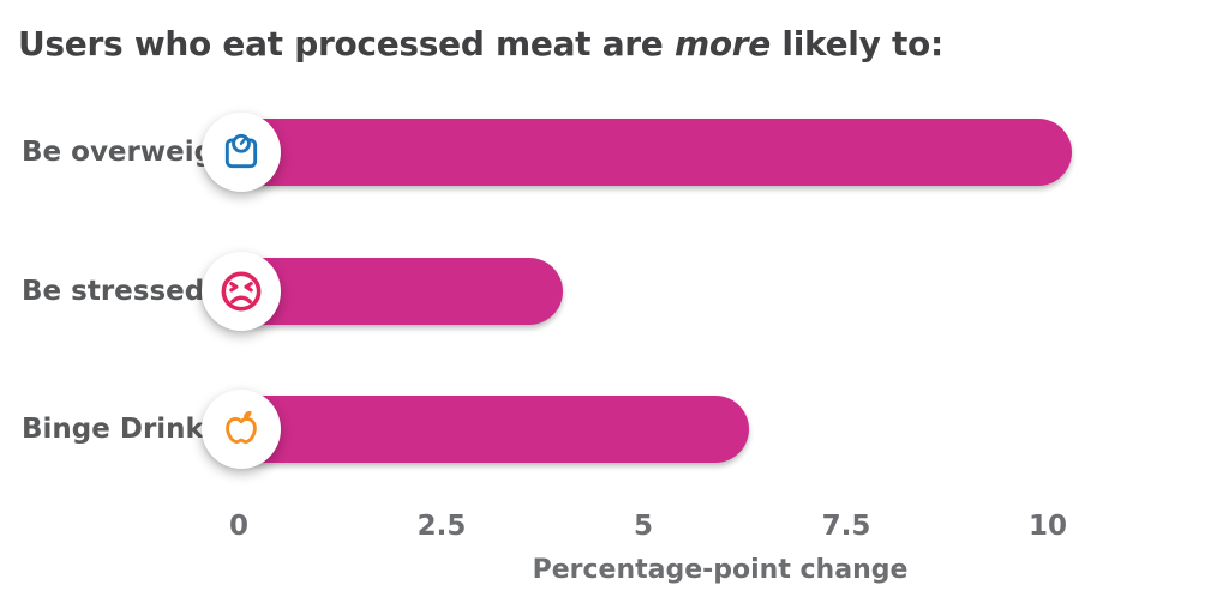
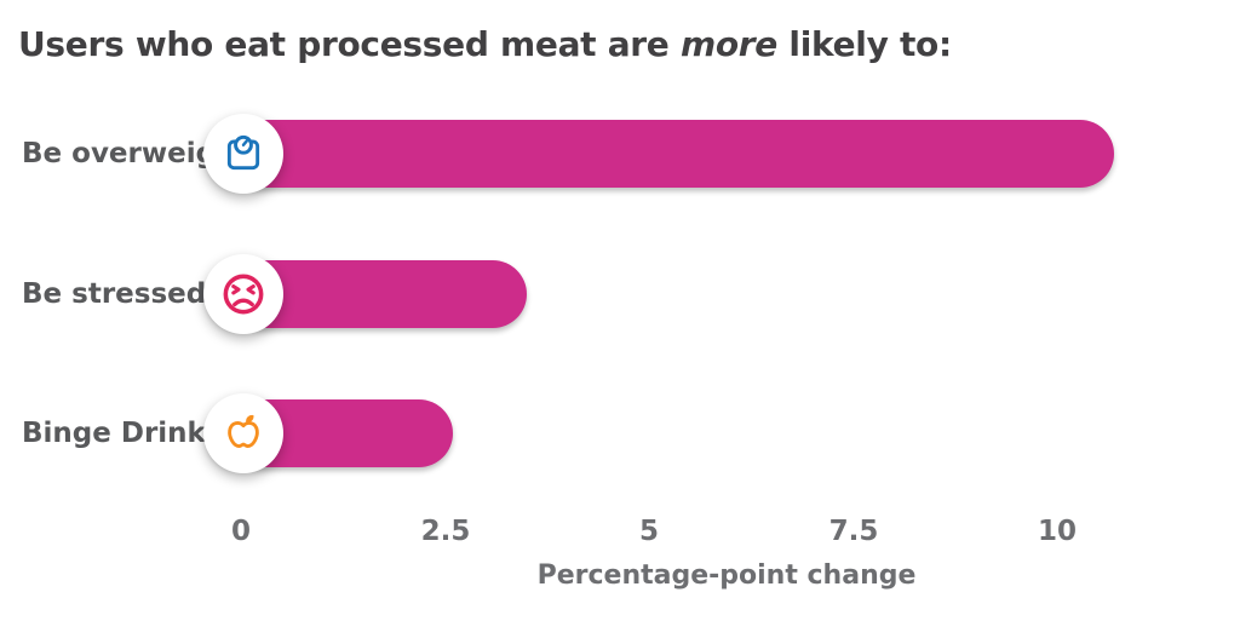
Be overweight: 10.3 -> 10.7
Be stressed: 4.0 -> 3.5
Binge Drink: 6.3 -> 2.6
